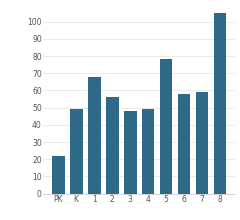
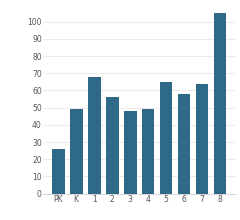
PK: 22 -> 26
5: 78 -> 65
7: 59 -> 64
